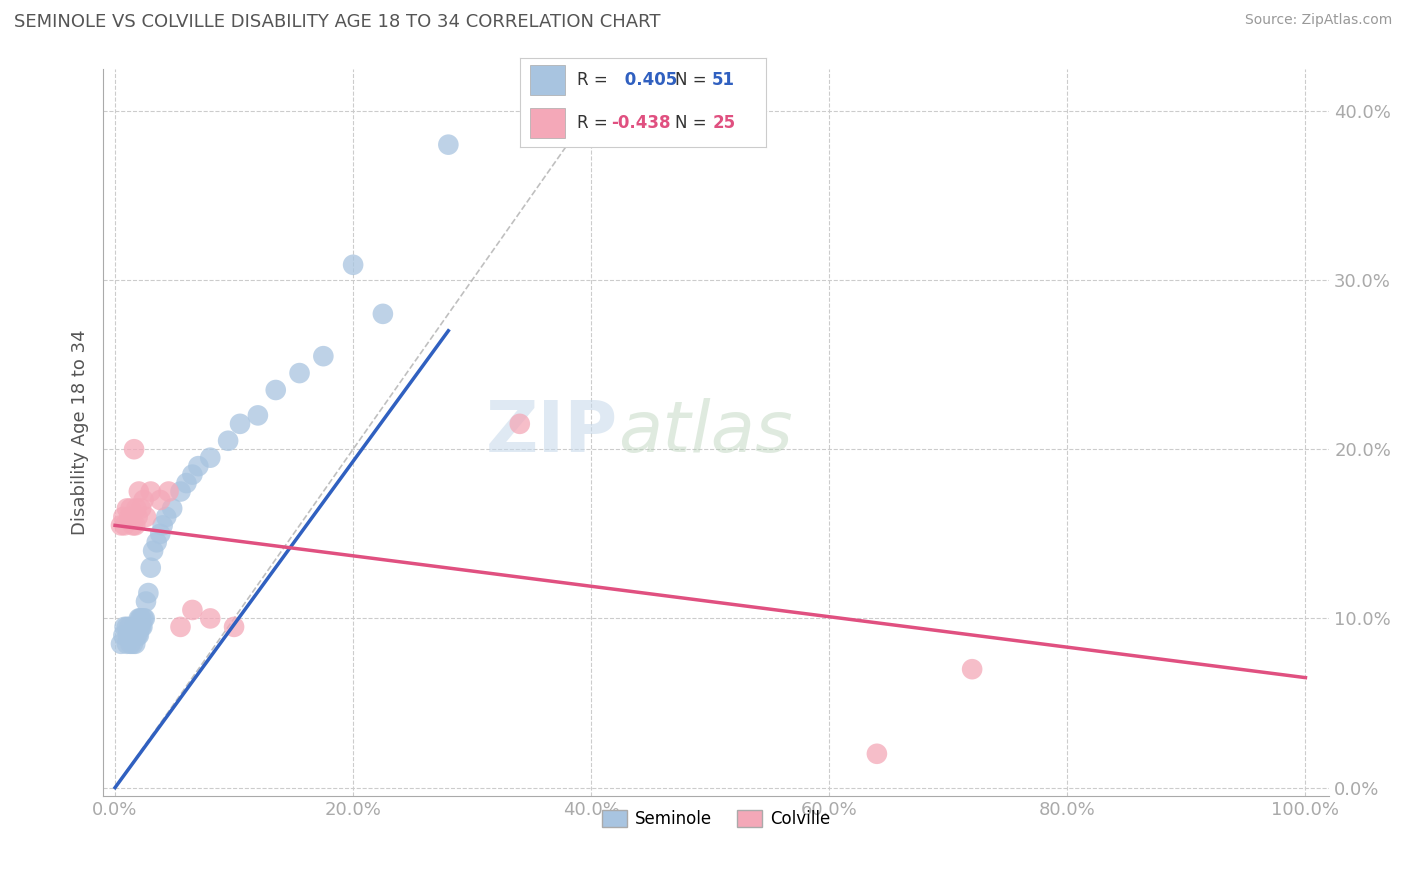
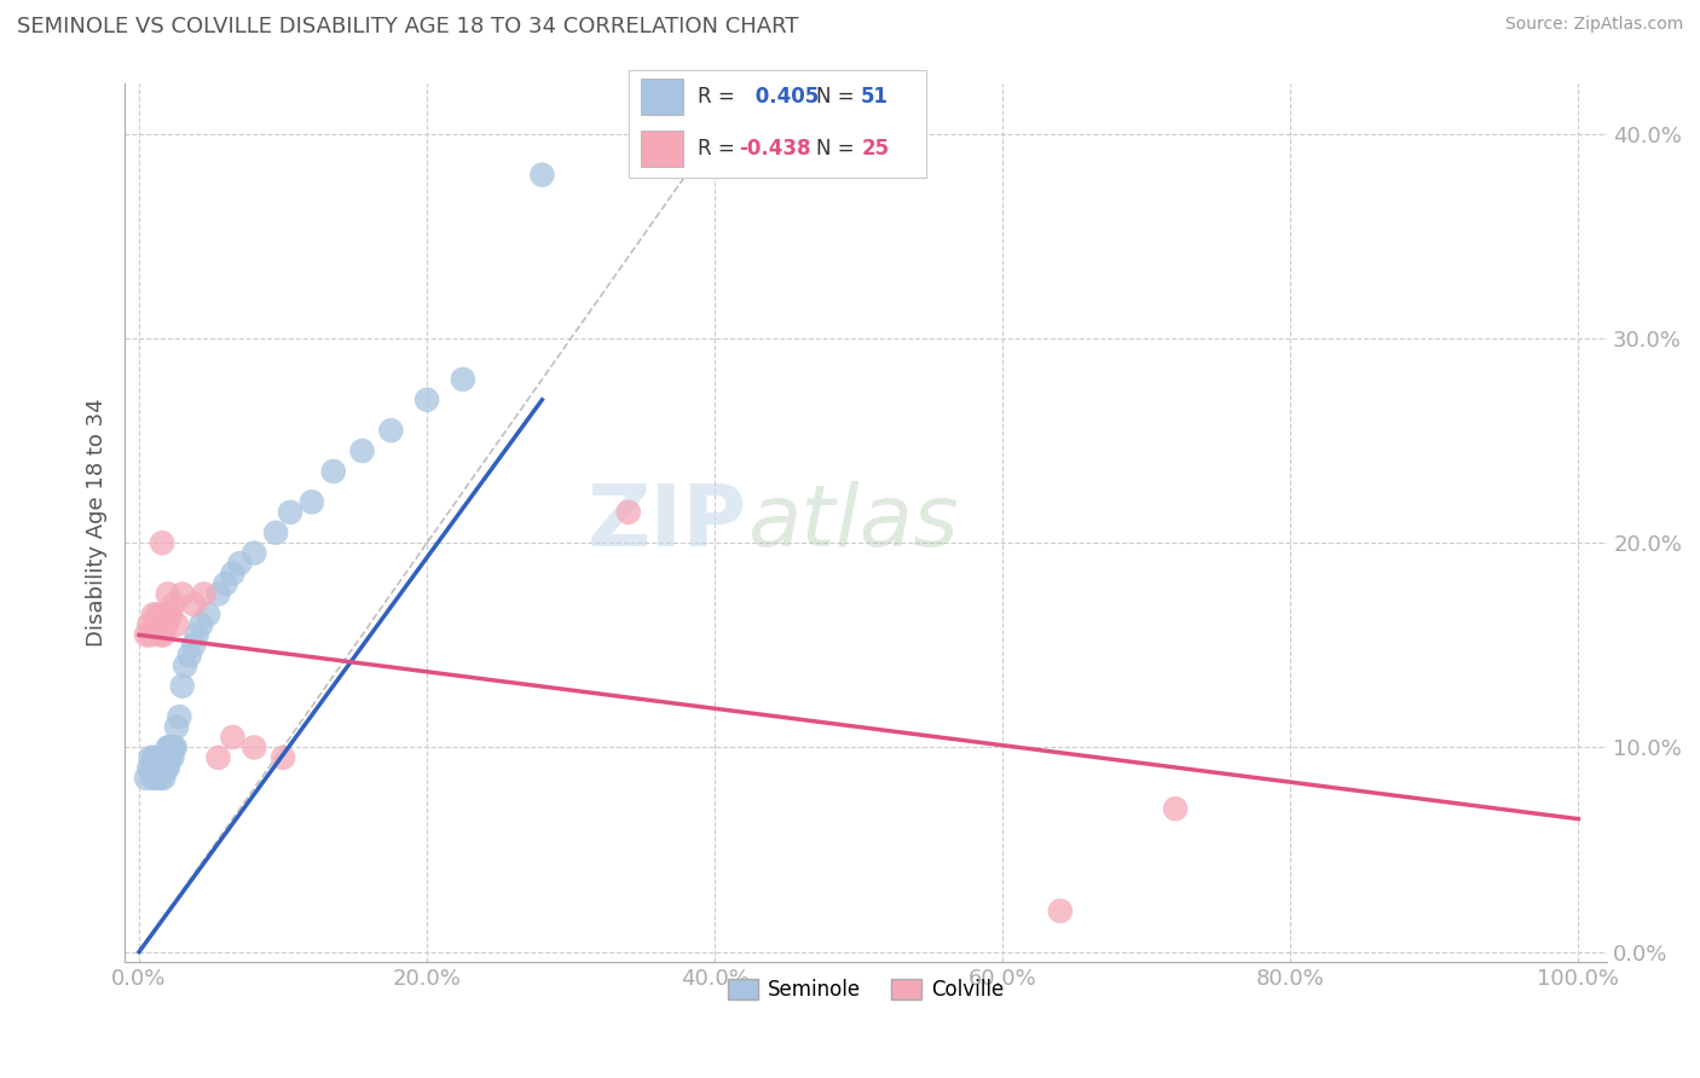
Seminole/20.0%: 30.9% -> 27.0%
